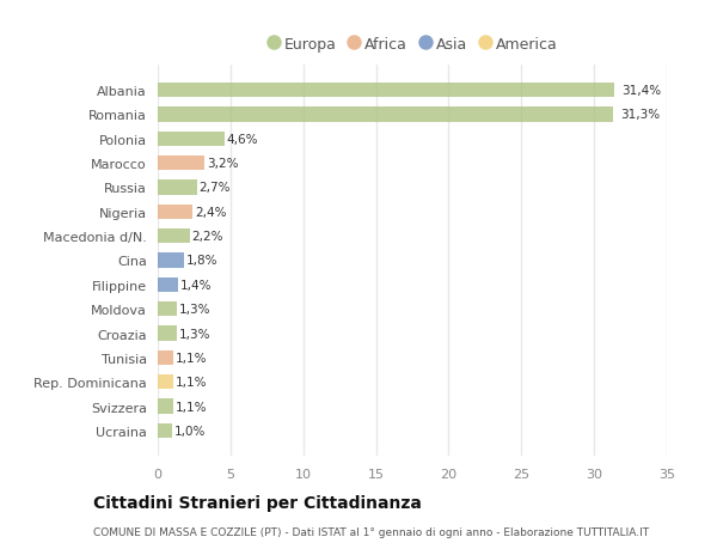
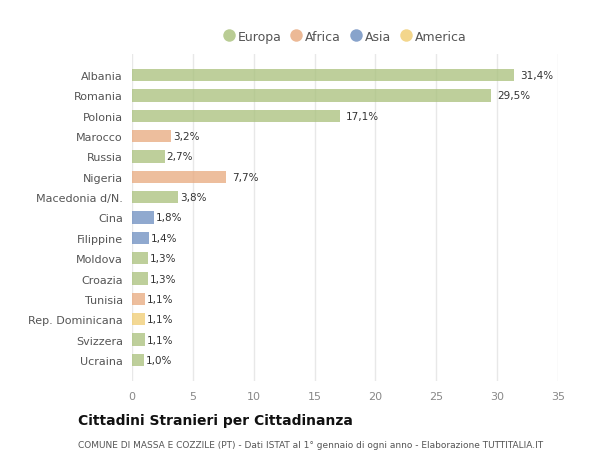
Romania: 31,3% -> 29,5%
Polonia: 4,6% -> 17,1%
Nigeria: 2,4% -> 7,7%
Macedonia d/N.: 2,2% -> 3,8%
